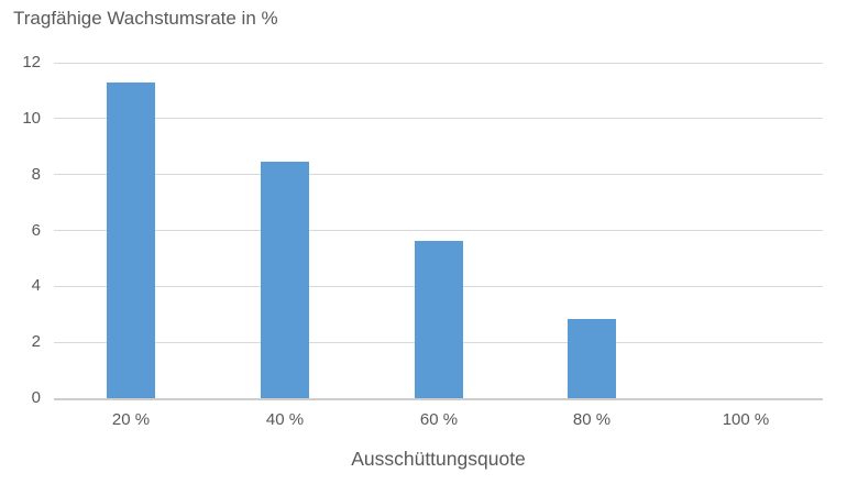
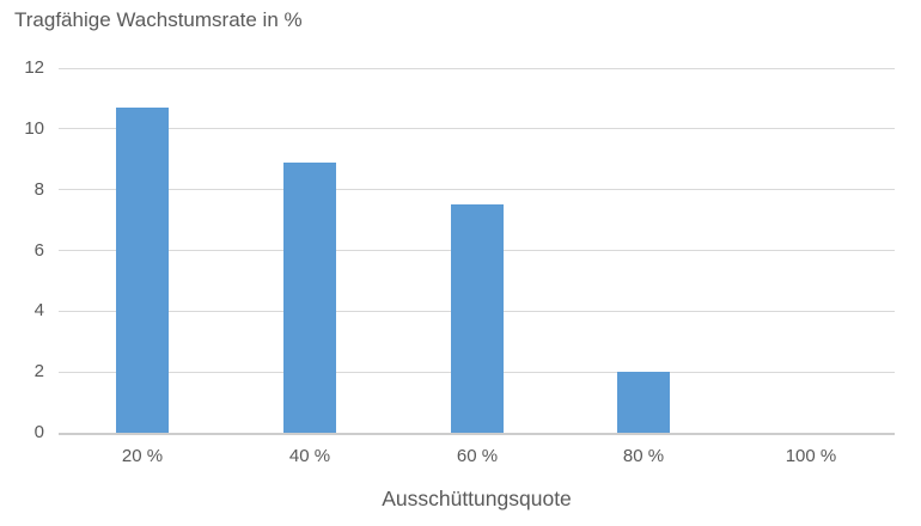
20 %: 11.3 -> 10.7
40 %: 8.5 -> 8.9
60 %: 5.6 -> 7.5
80 %: 2.8 -> 2.0
